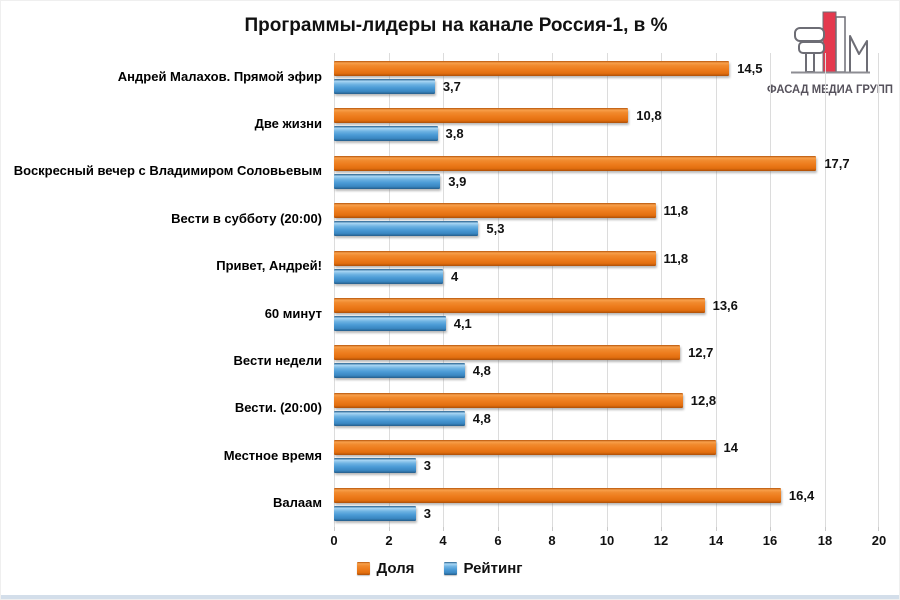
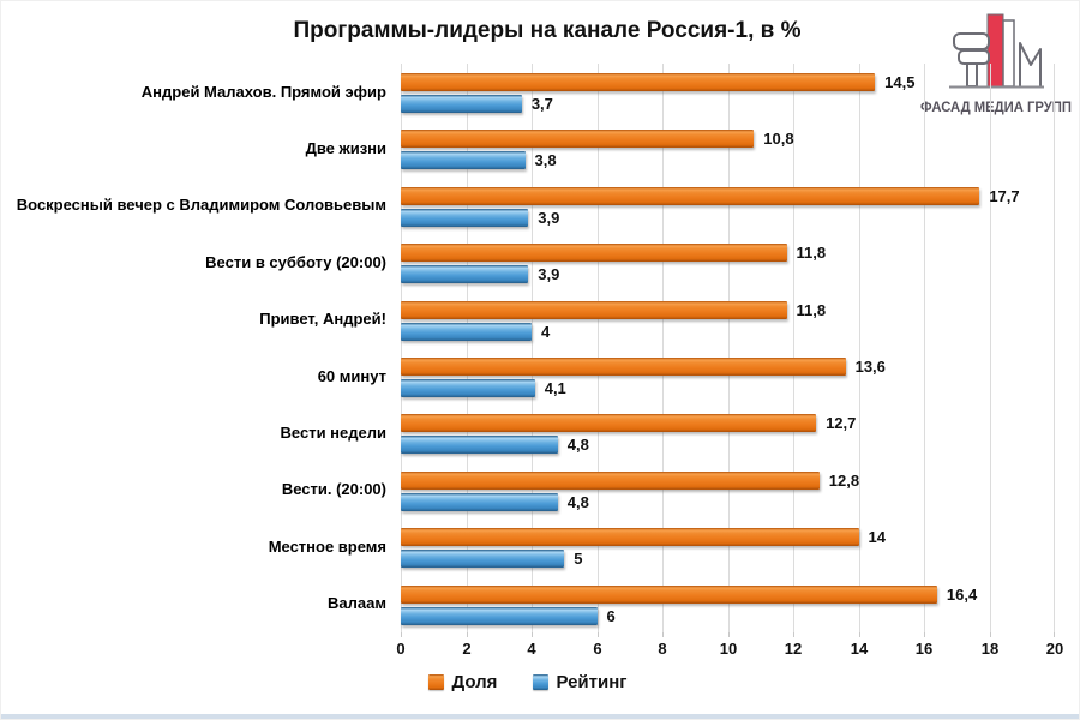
Рейтинг/Вести в субботу (20:00): 5,3 -> 3,9
Рейтинг/Местное время: 3 -> 5
Рейтинг/Валаам: 3 -> 6
